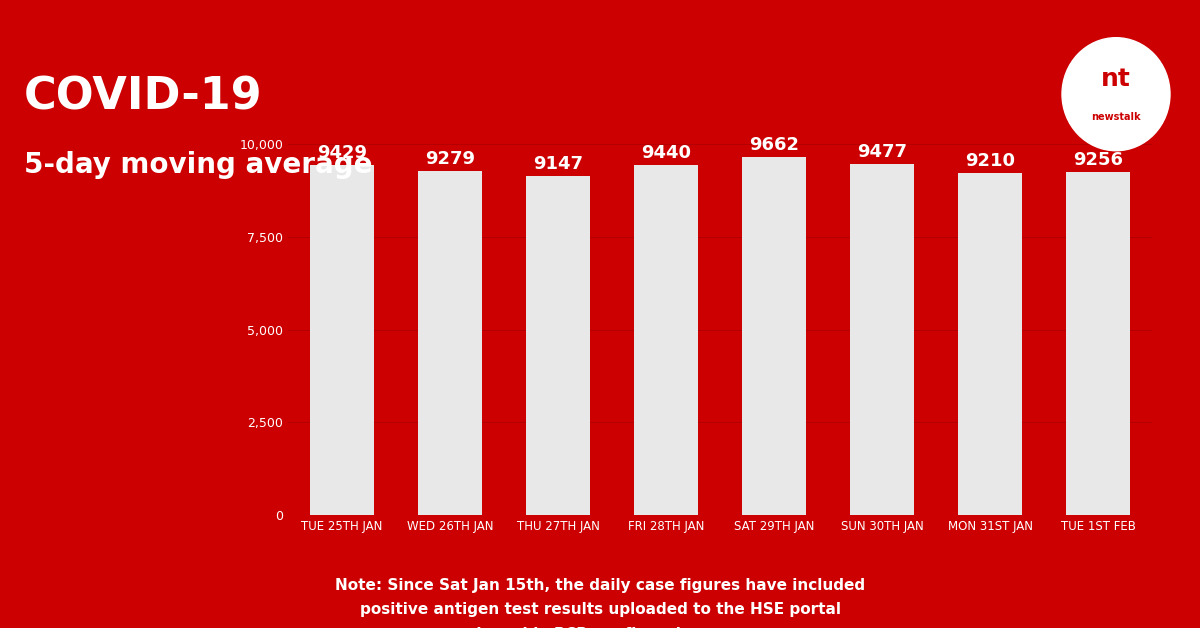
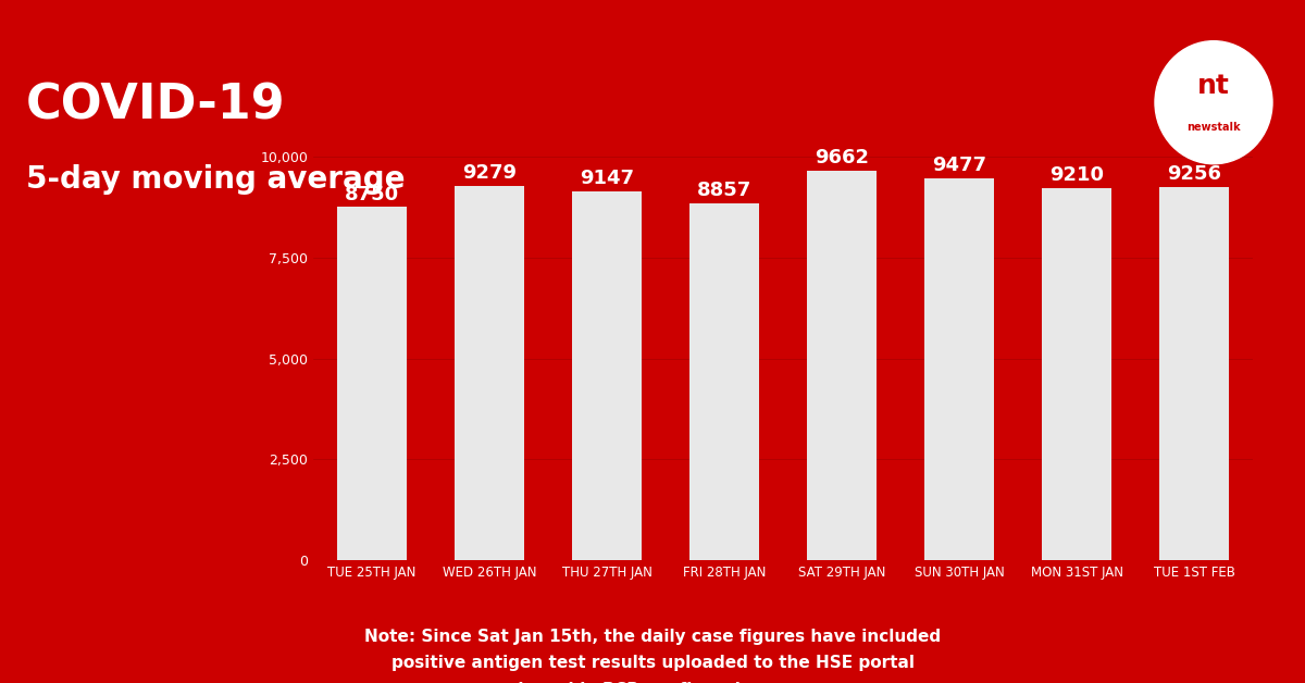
TUE 25TH JAN: 9,430 -> 8,750
FRI 28TH JAN: 9440 -> 8857
